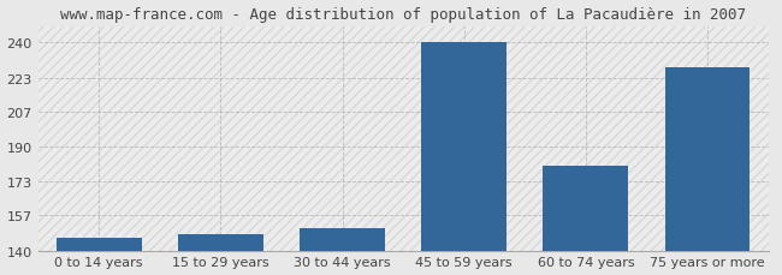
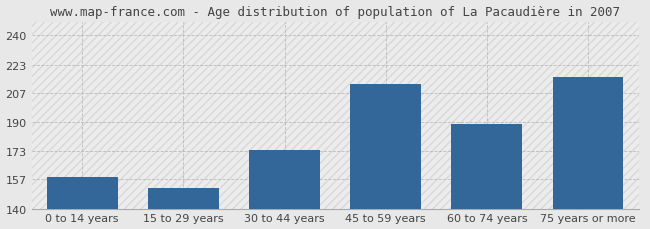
0 to 14 years: 146 -> 158
15 to 29 years: 148 -> 152
30 to 44 years: 151 -> 174
45 to 59 years: 240 -> 212
60 to 74 years: 181 -> 189
75 years or more: 228 -> 216
